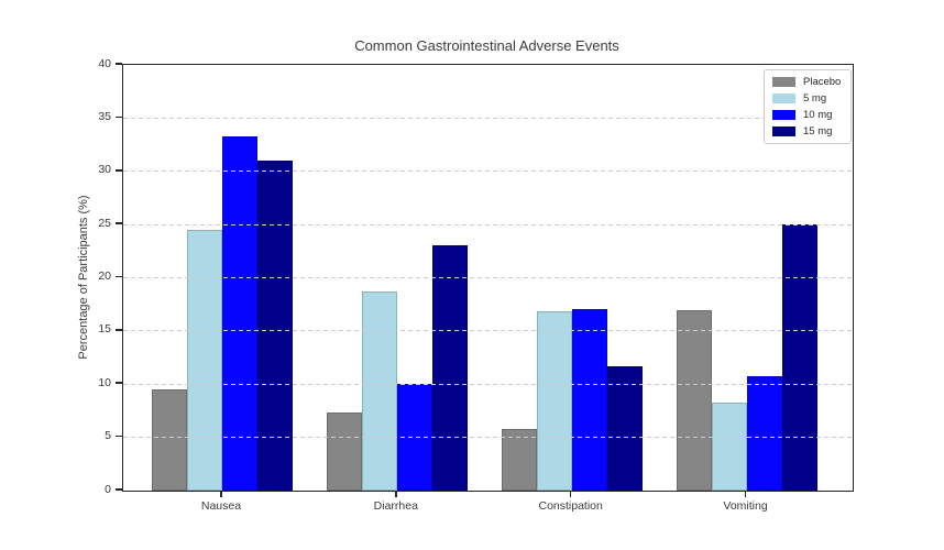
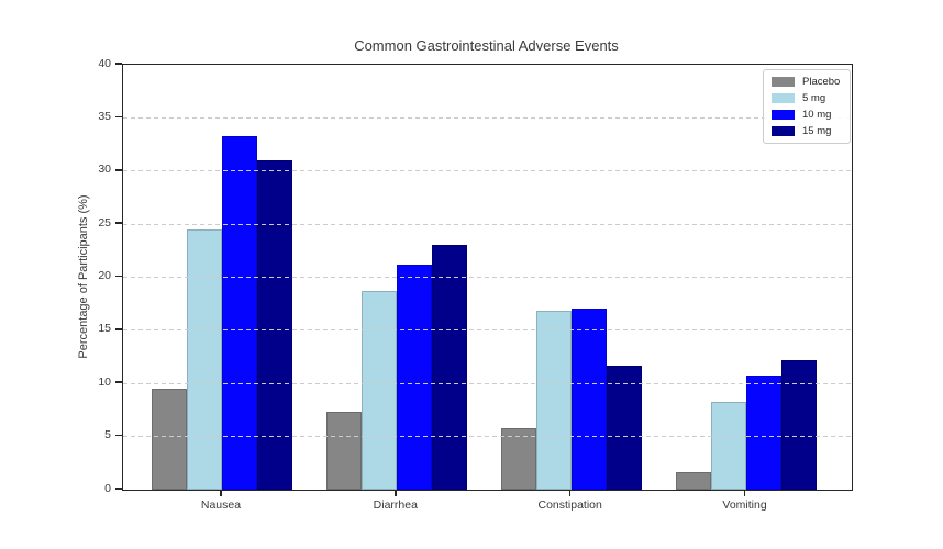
10 mg/Diarrhea: 10 -> 21
Placebo/Vomiting: 17 -> 2
15 mg/Vomiting: 25 -> 12
